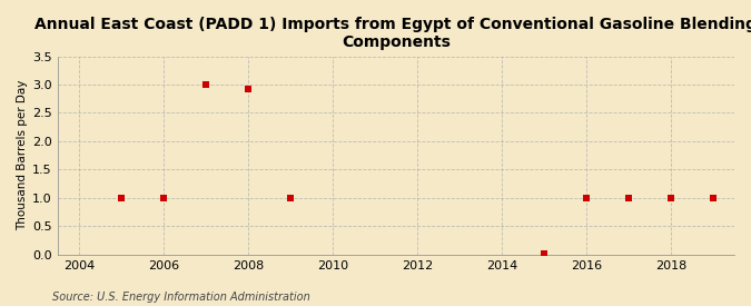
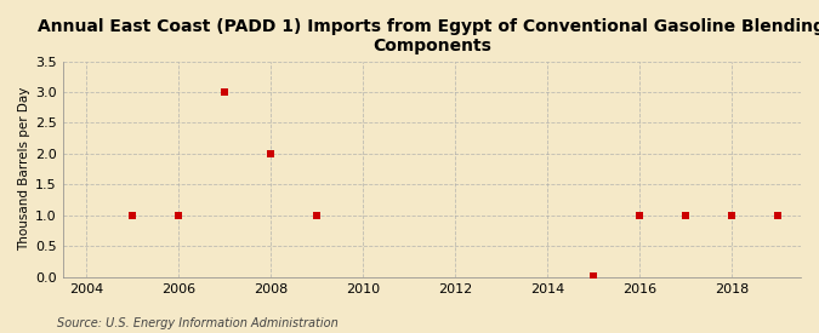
2008: 2.92 -> 2.00
